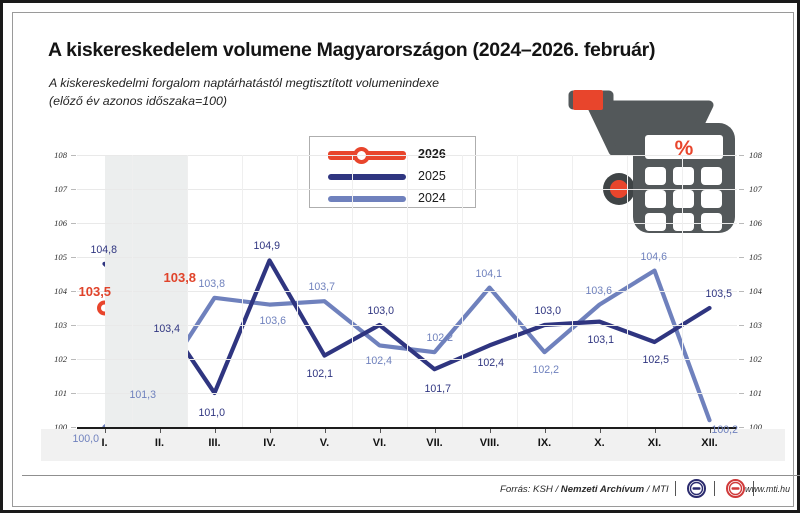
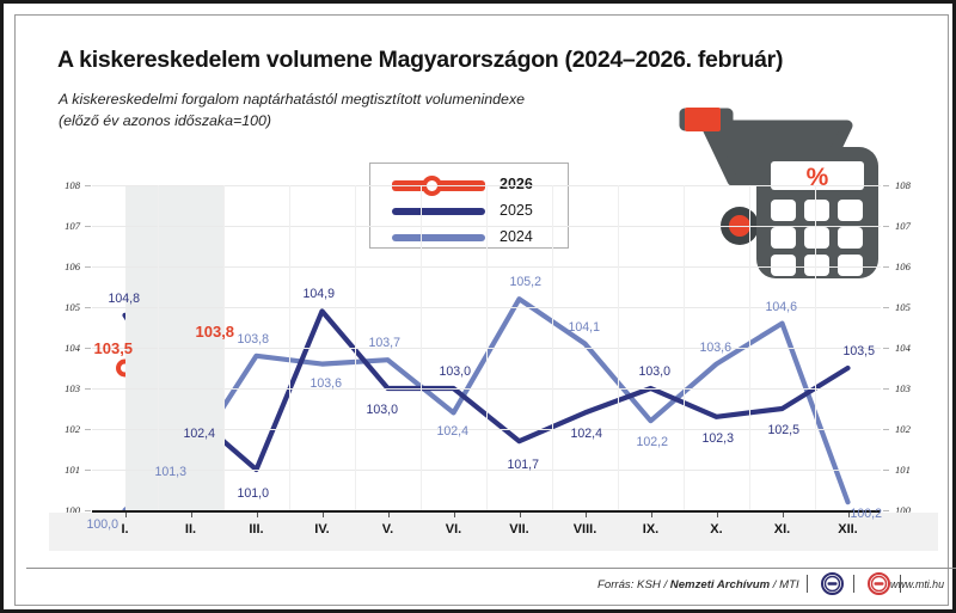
2025/II.: 103,4 -> 102,4
2025/V.: 102,1 -> 103,0
2024/VII.: 102,2 -> 105,2
2025/X.: 103,1 -> 102,3
